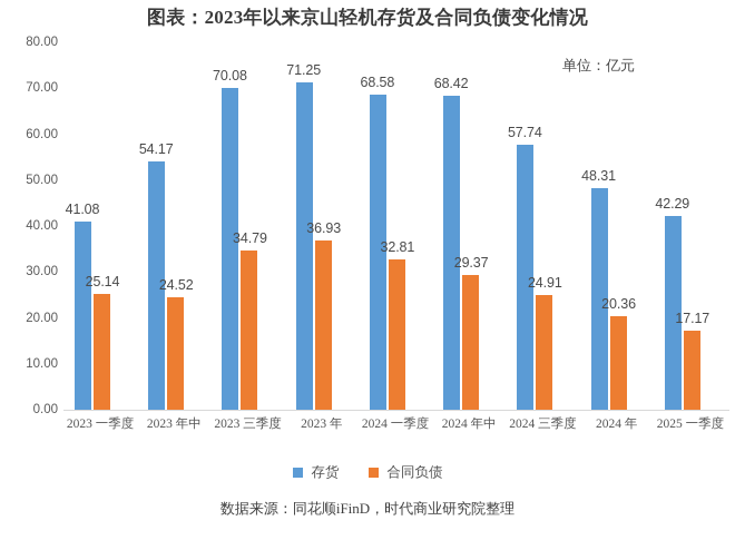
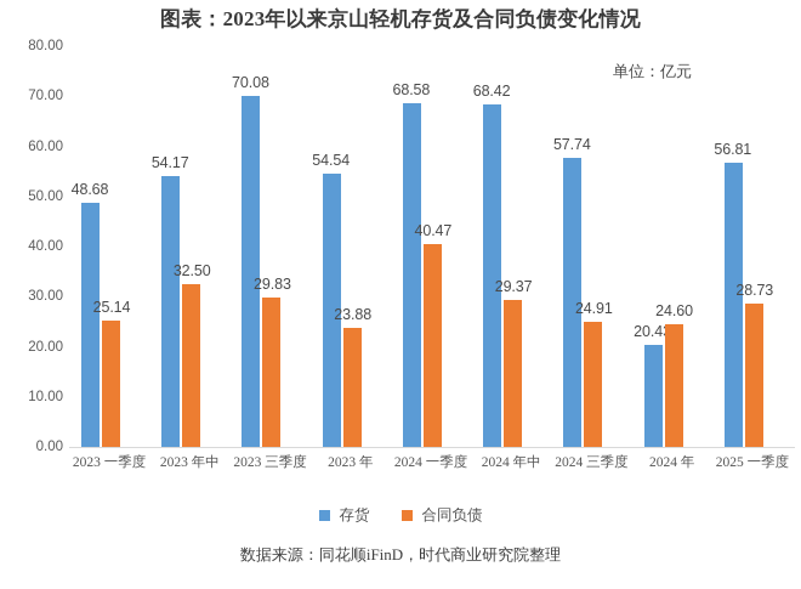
存货/2023 一季度: 41.08 -> 48.68
合同负债/2023 年中: 24.52 -> 32.50
合同负债/2023 三季度: 34.79 -> 29.83
存货/2023 年: 71.25 -> 54.54
合同负债/2023 年: 36.93 -> 23.88
合同负债/2024 一季度: 32.81 -> 40.47
存货/2024 年: 48.31 -> 20.43
合同负债/2024 年: 20.36 -> 24.60
存货/2025 一季度: 42.29 -> 56.81
合同负债/2025 一季度: 17.17 -> 28.73
